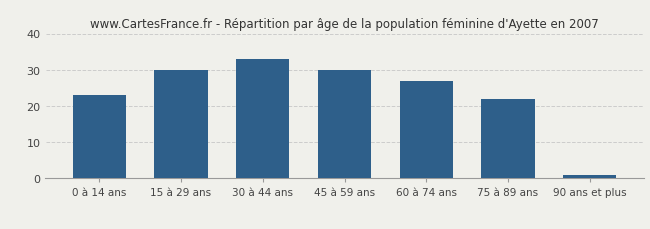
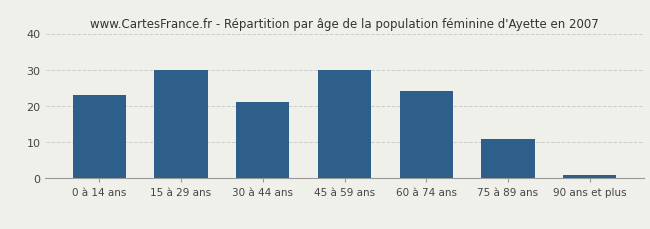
30 à 44 ans: 33 -> 21
60 à 74 ans: 27 -> 24
75 à 89 ans: 22 -> 11
